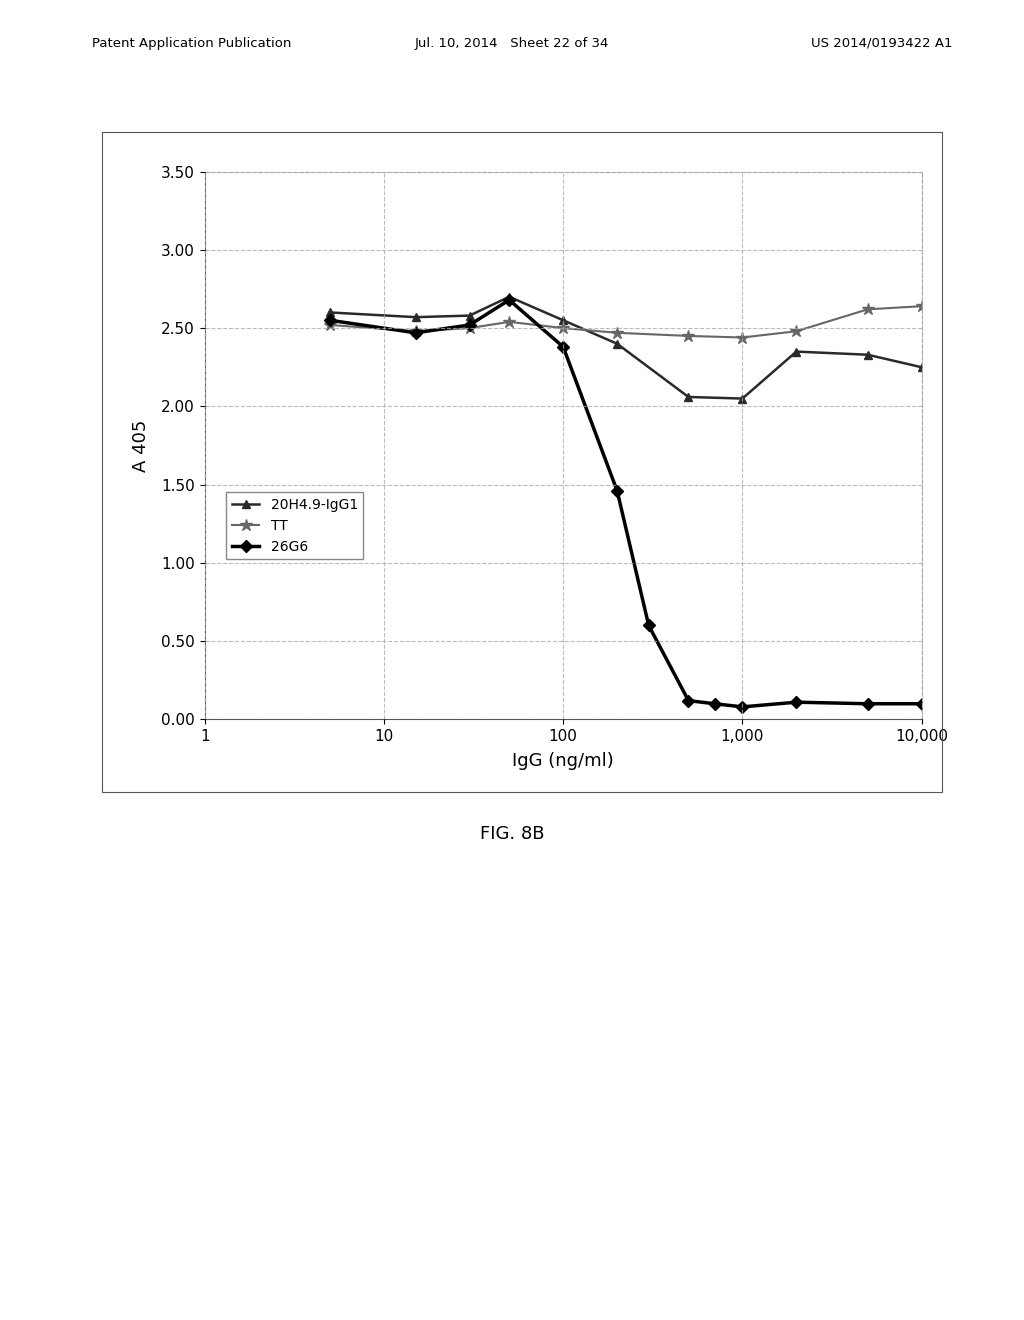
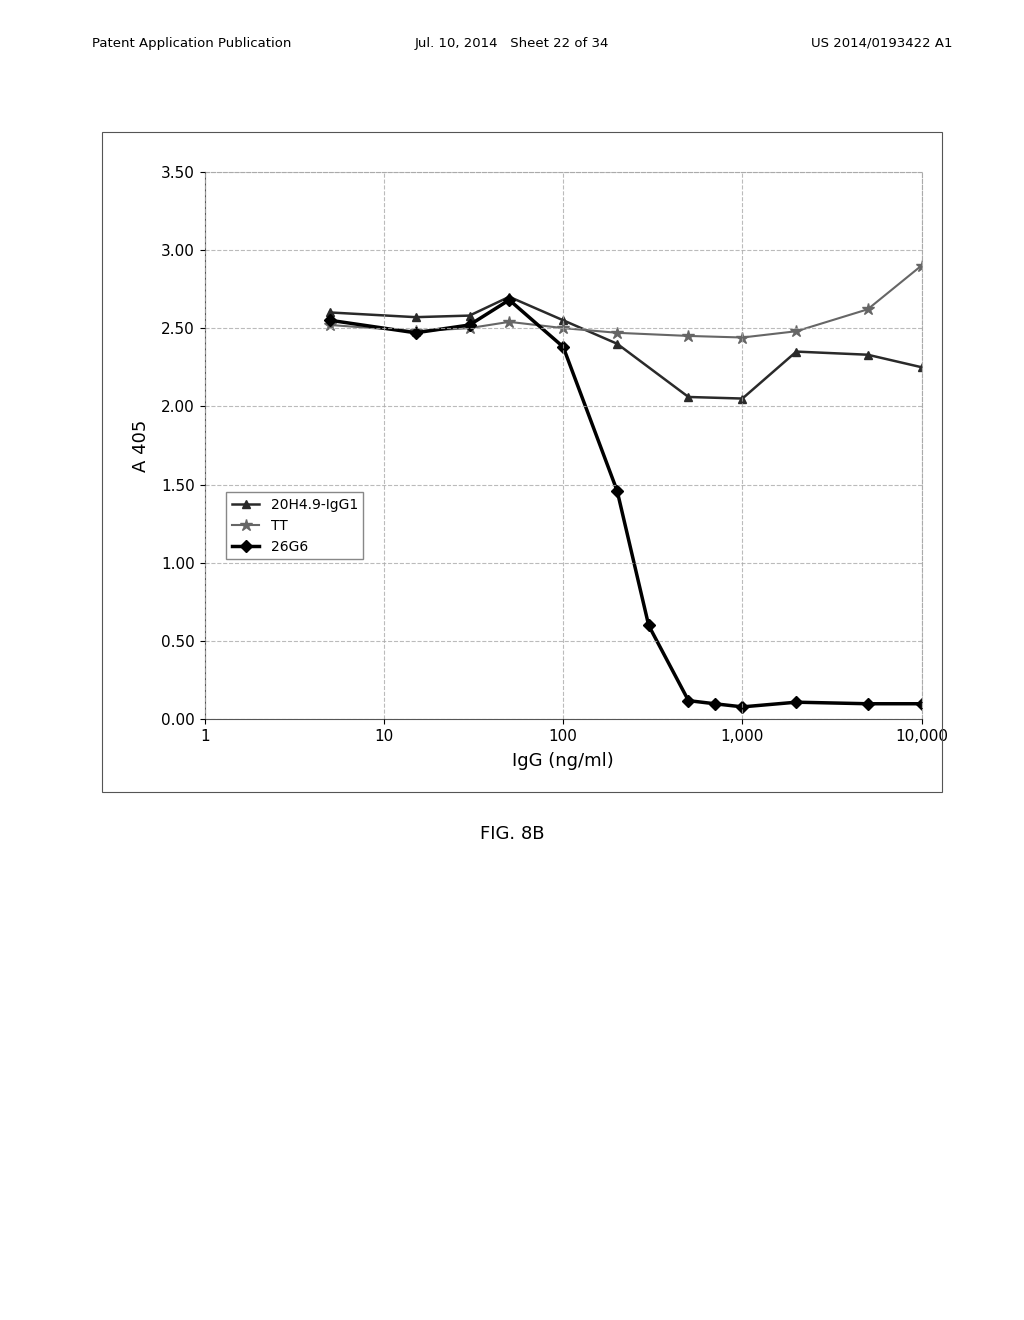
TT/10,000: 2.64 -> 2.90
